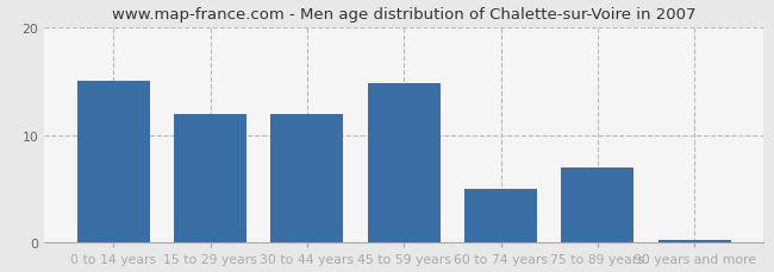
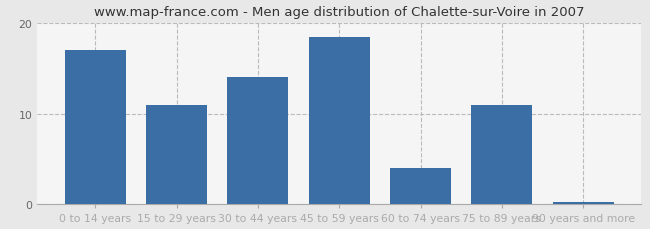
0 to 14 years: 15.0 -> 17.0
15 to 29 years: 12.0 -> 11.0
30 to 44 years: 12.0 -> 14.0
45 to 59 years: 14.8 -> 18.5
60 to 74 years: 5.0 -> 4.0
75 to 89 years: 7.0 -> 11.0
